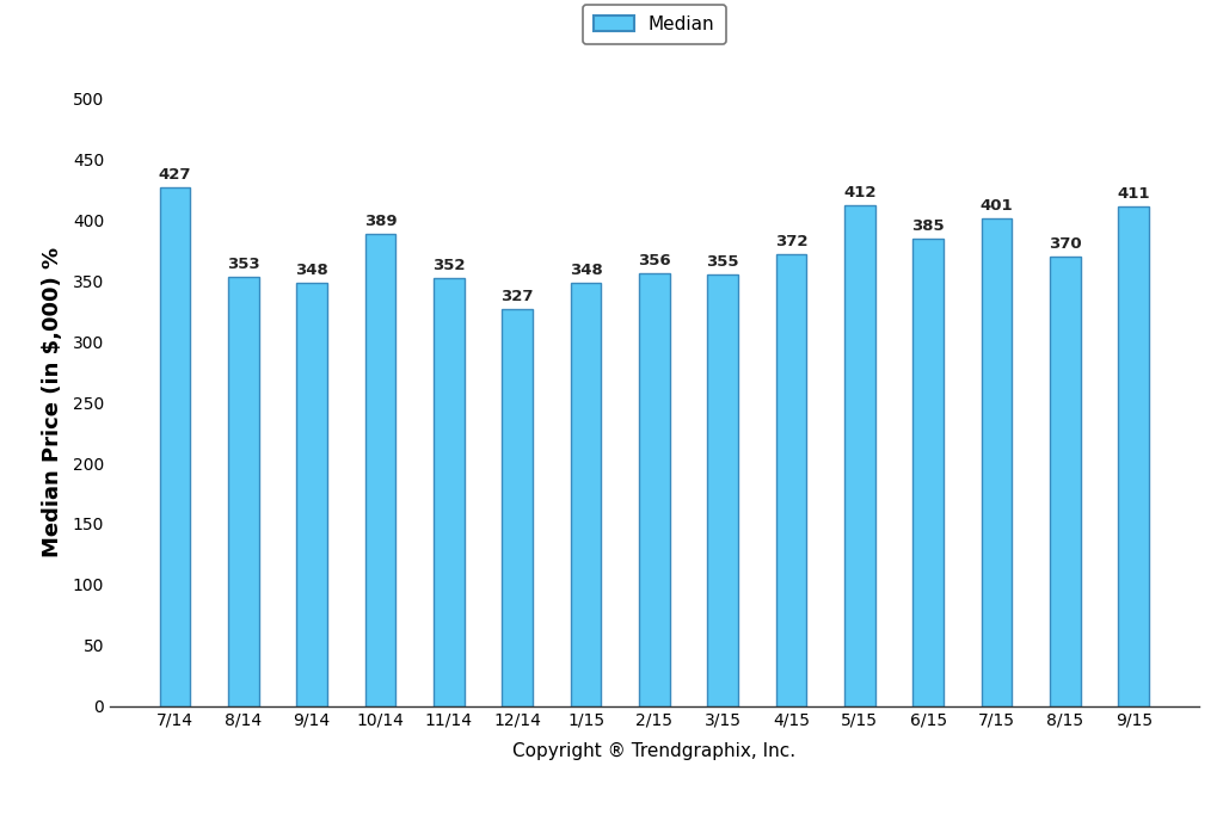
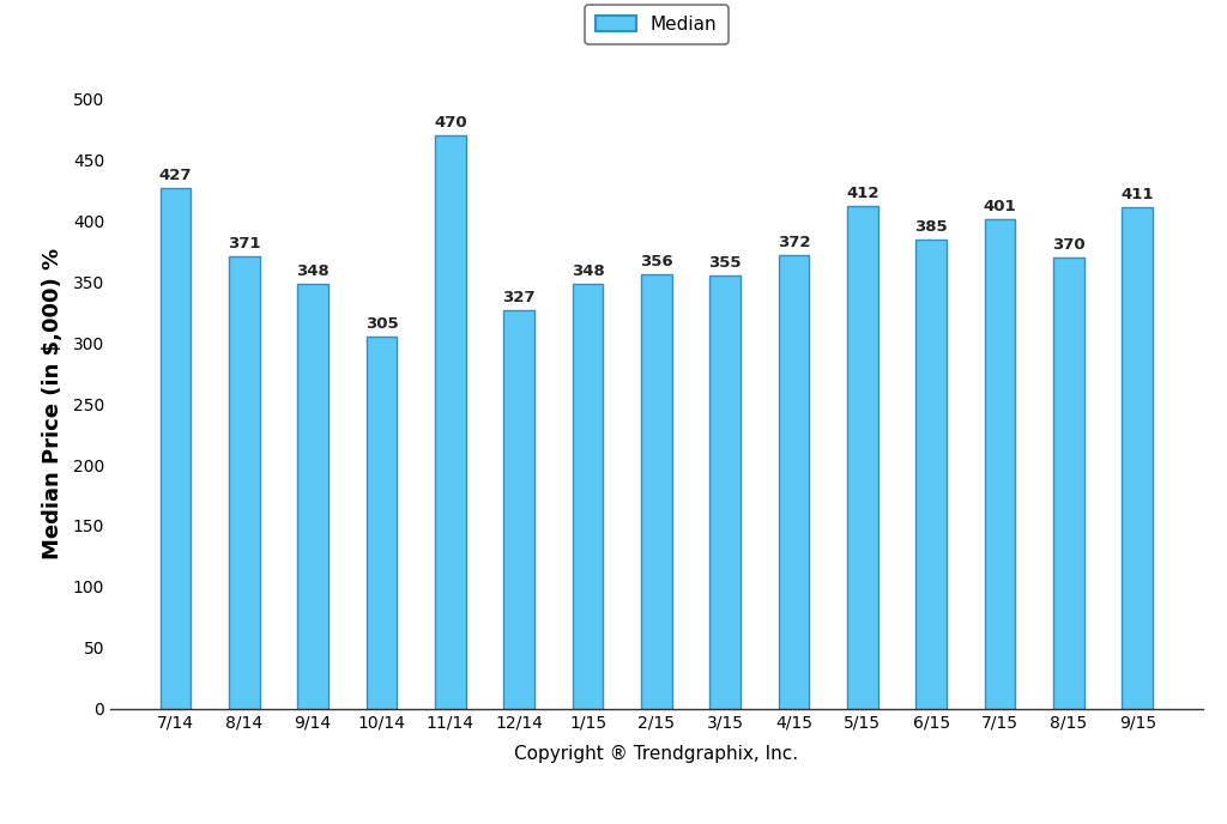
8/14: 353 -> 371
10/14: 389 -> 305
11/14: 352 -> 470
